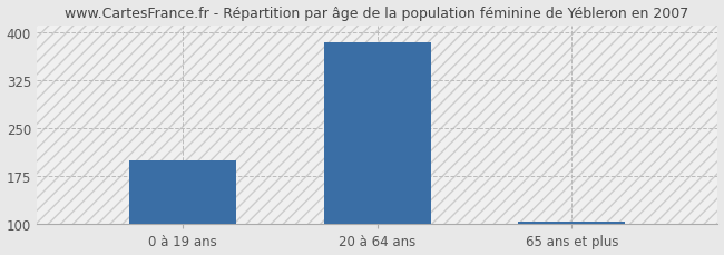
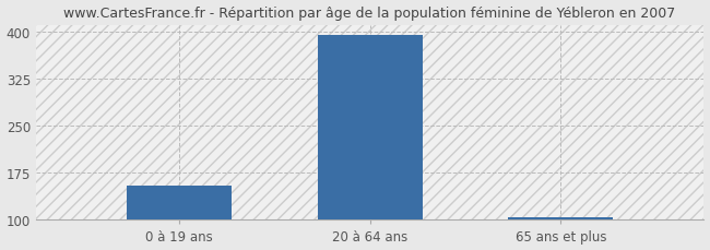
0 à 19 ans: 200 -> 154
20 à 64 ans: 383 -> 394
